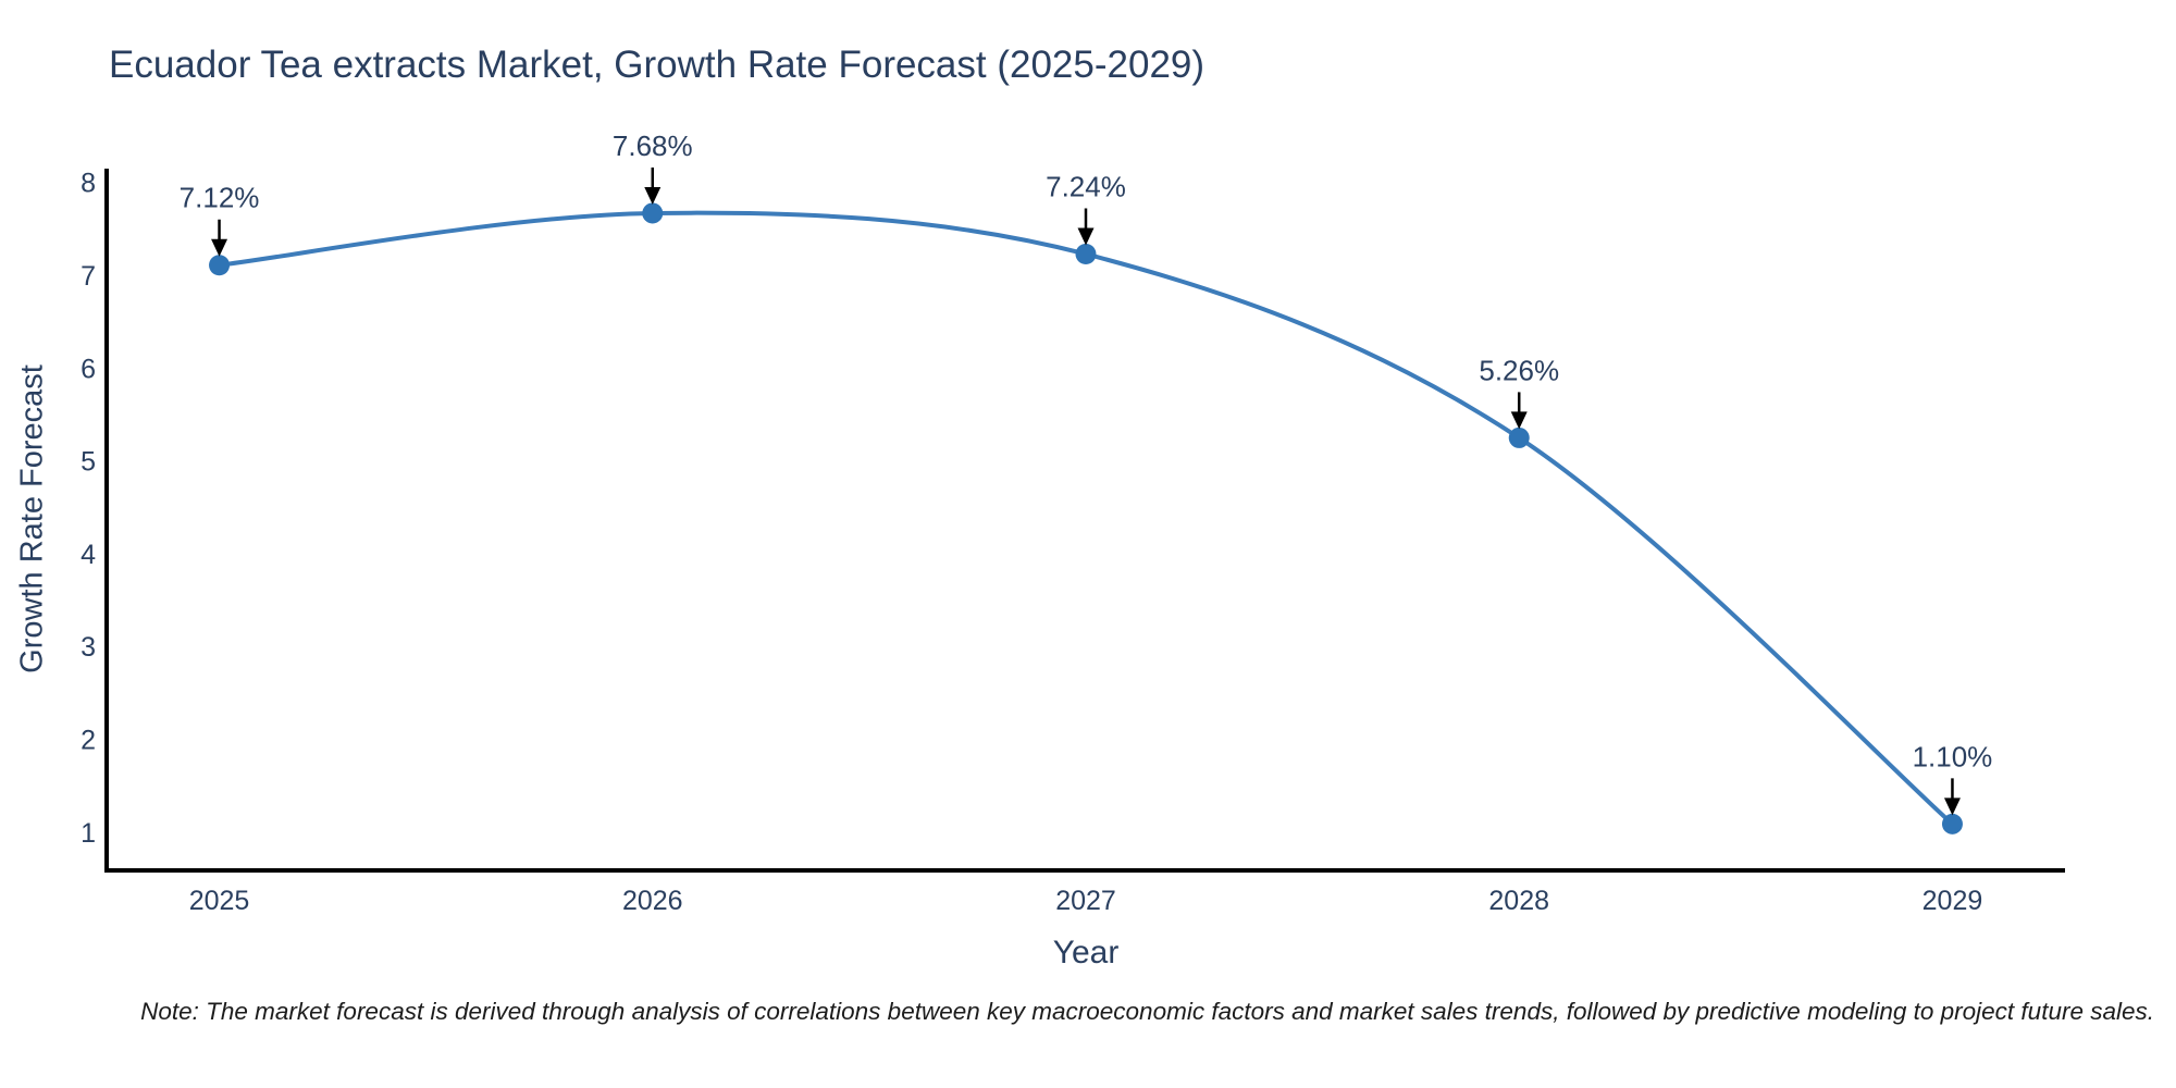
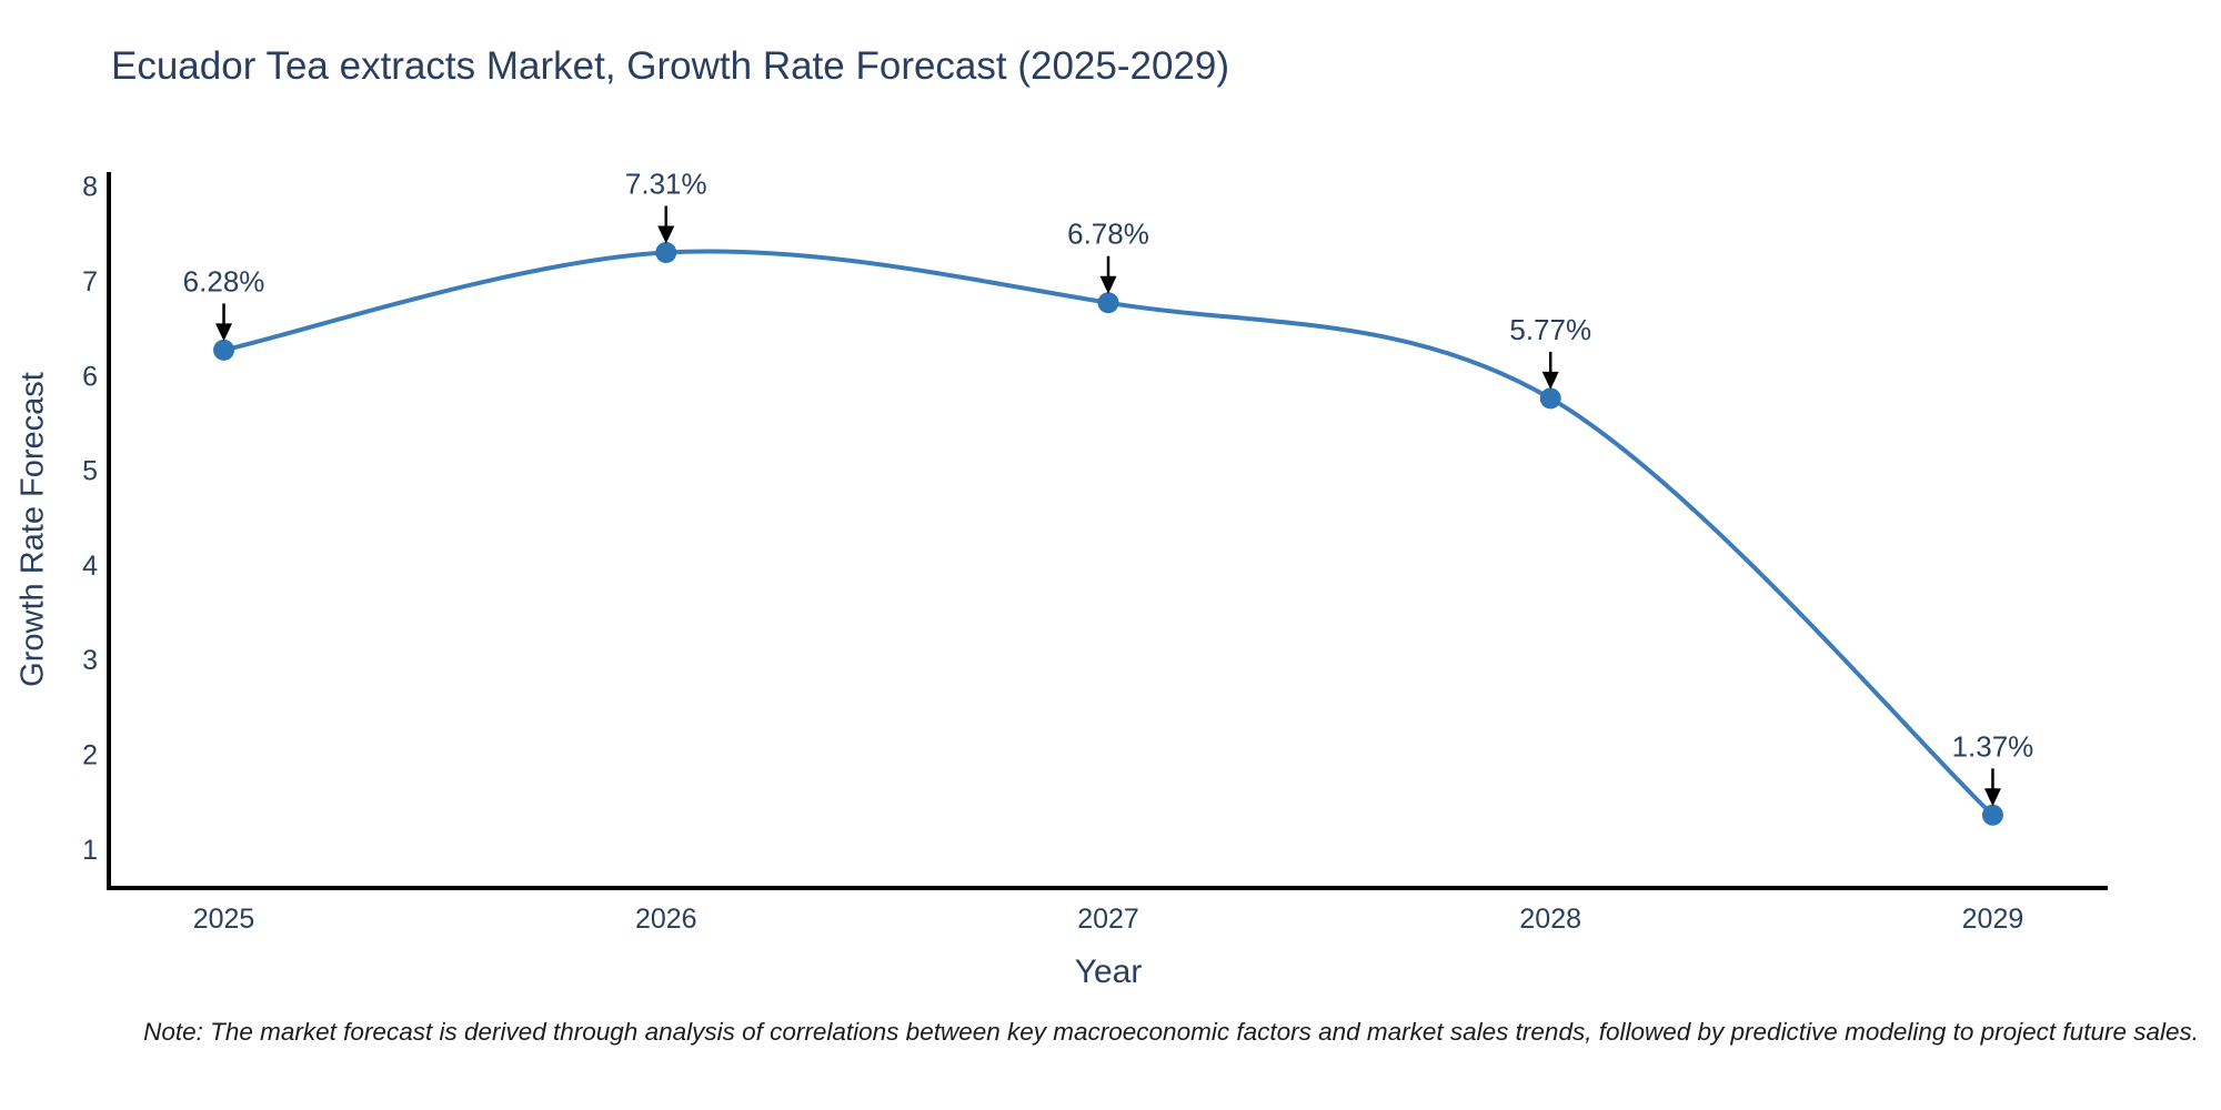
2025: 7.12% -> 6.28%
2026: 7.68% -> 7.31%
2027: 7.24% -> 6.78%
2028: 5.26% -> 5.77%
2029: 1.10% -> 1.37%
